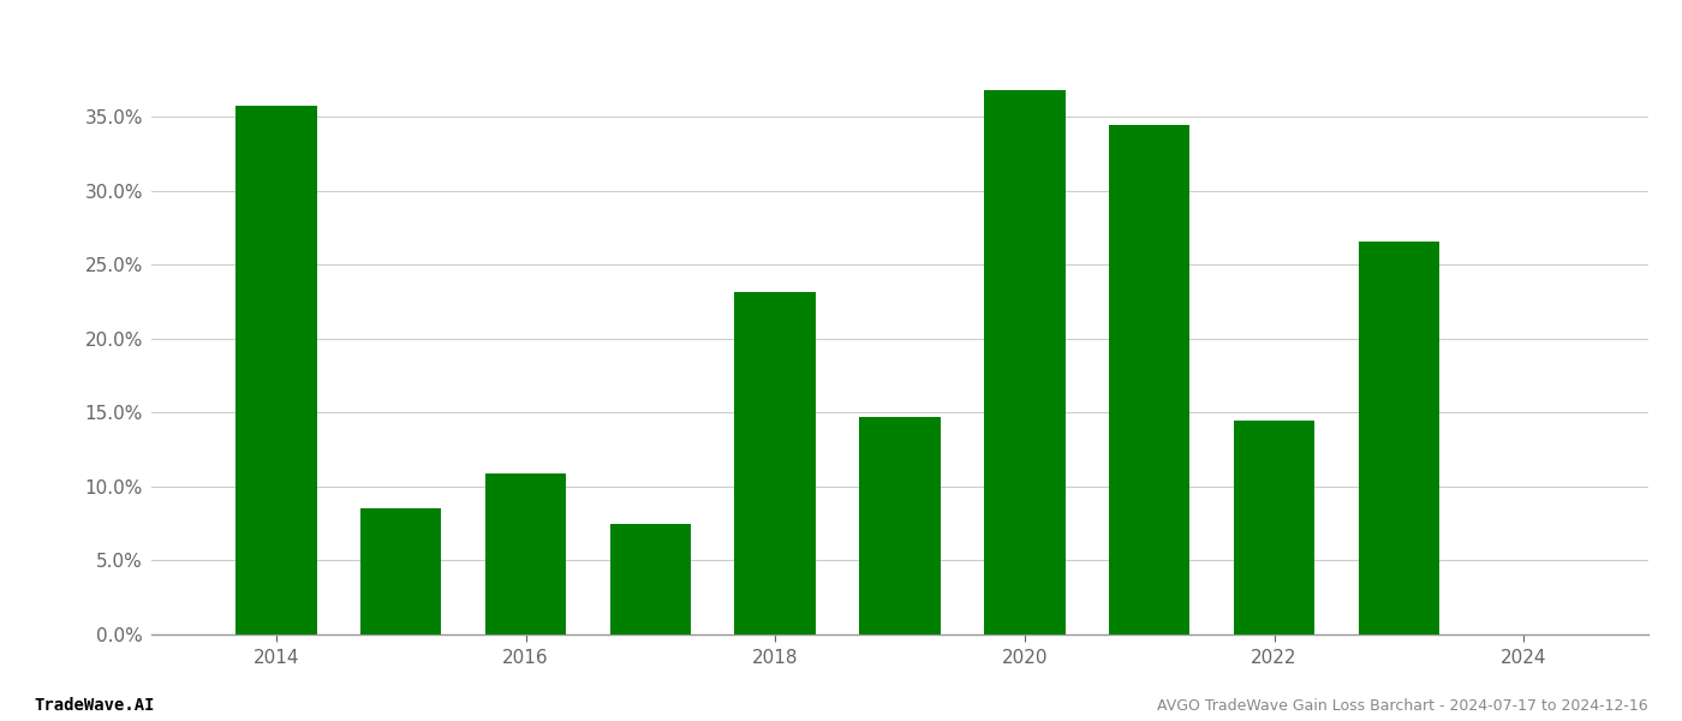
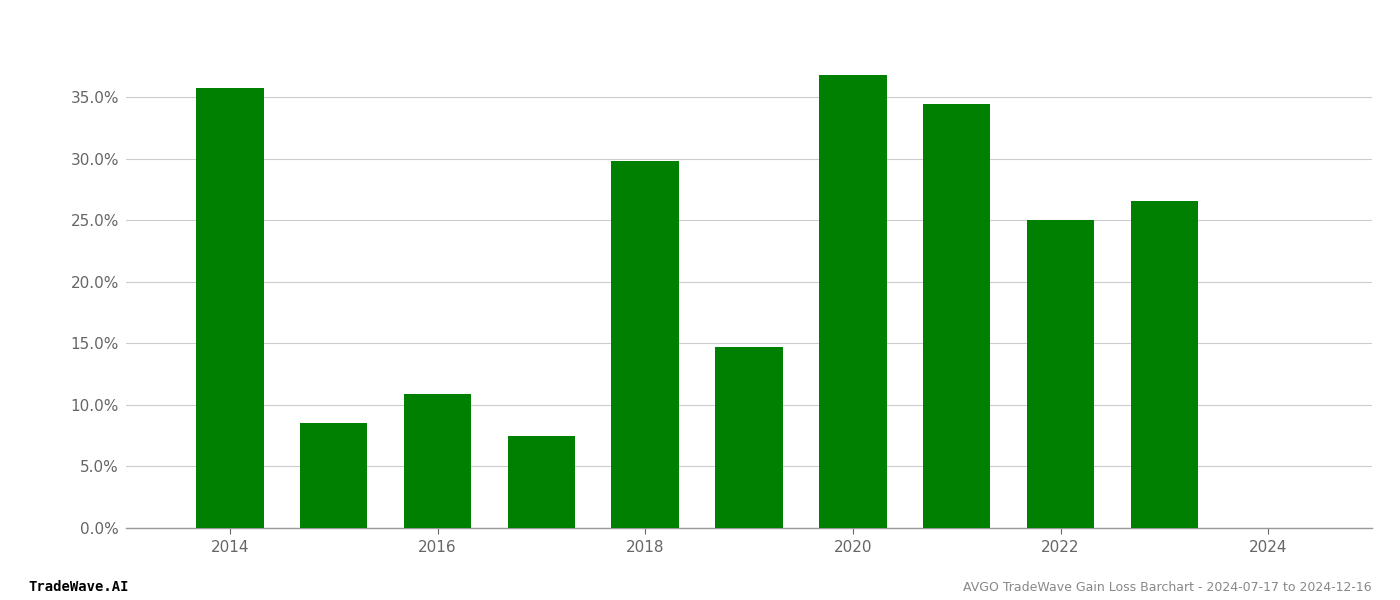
2018: 23.2% -> 29.8%
2022: 14.5% -> 25.0%
